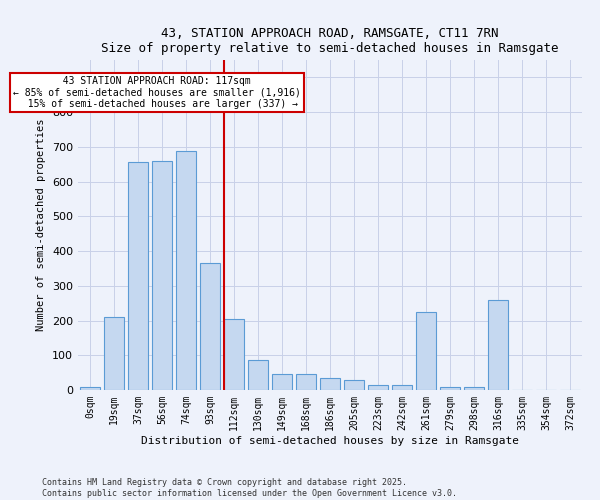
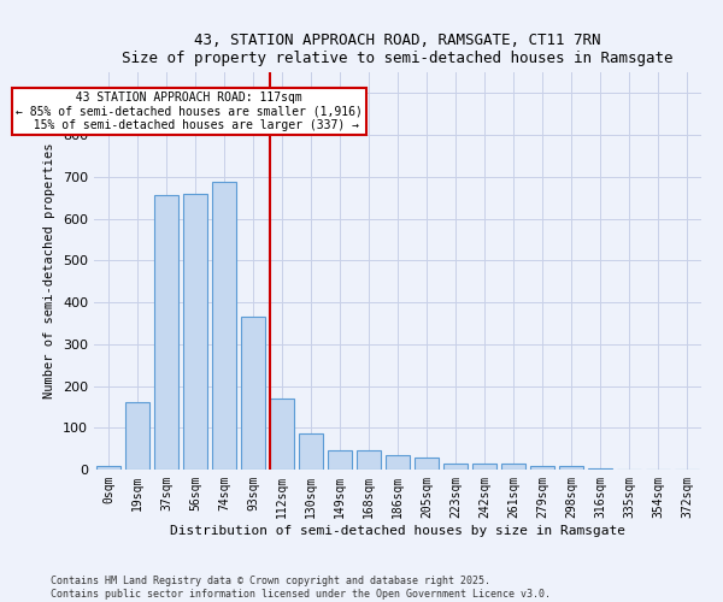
19sqm: 210 -> 160
112sqm: 205 -> 170
261sqm: 225 -> 13
316sqm: 260 -> 4
